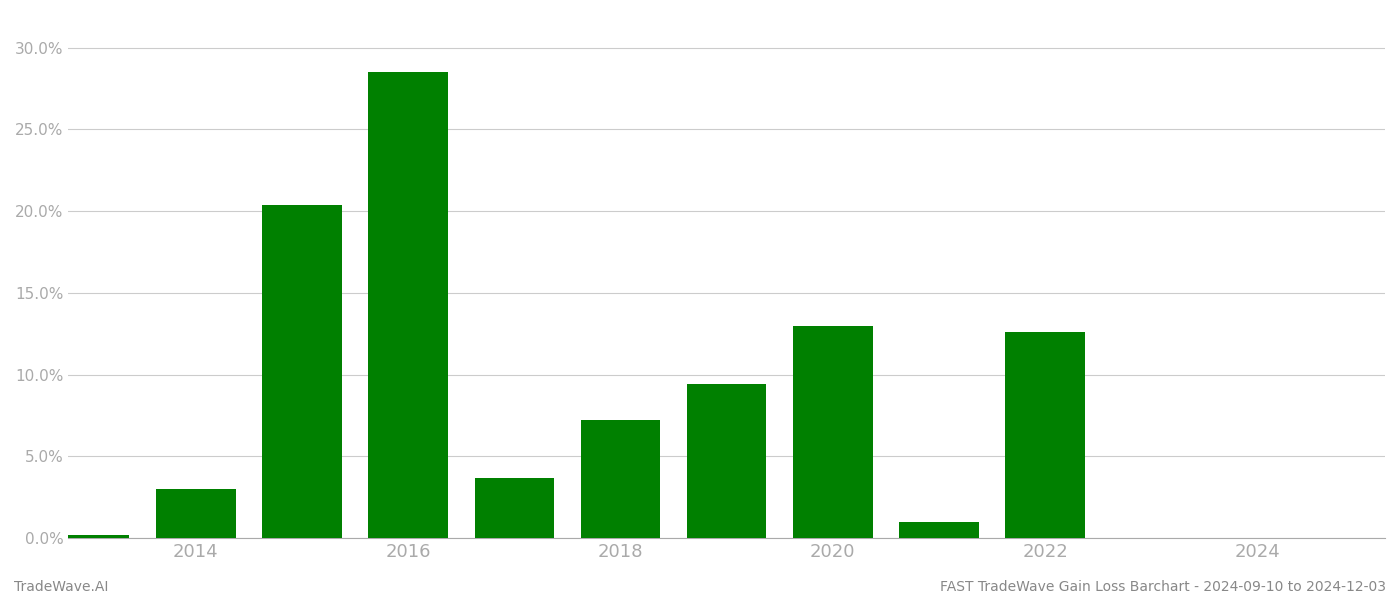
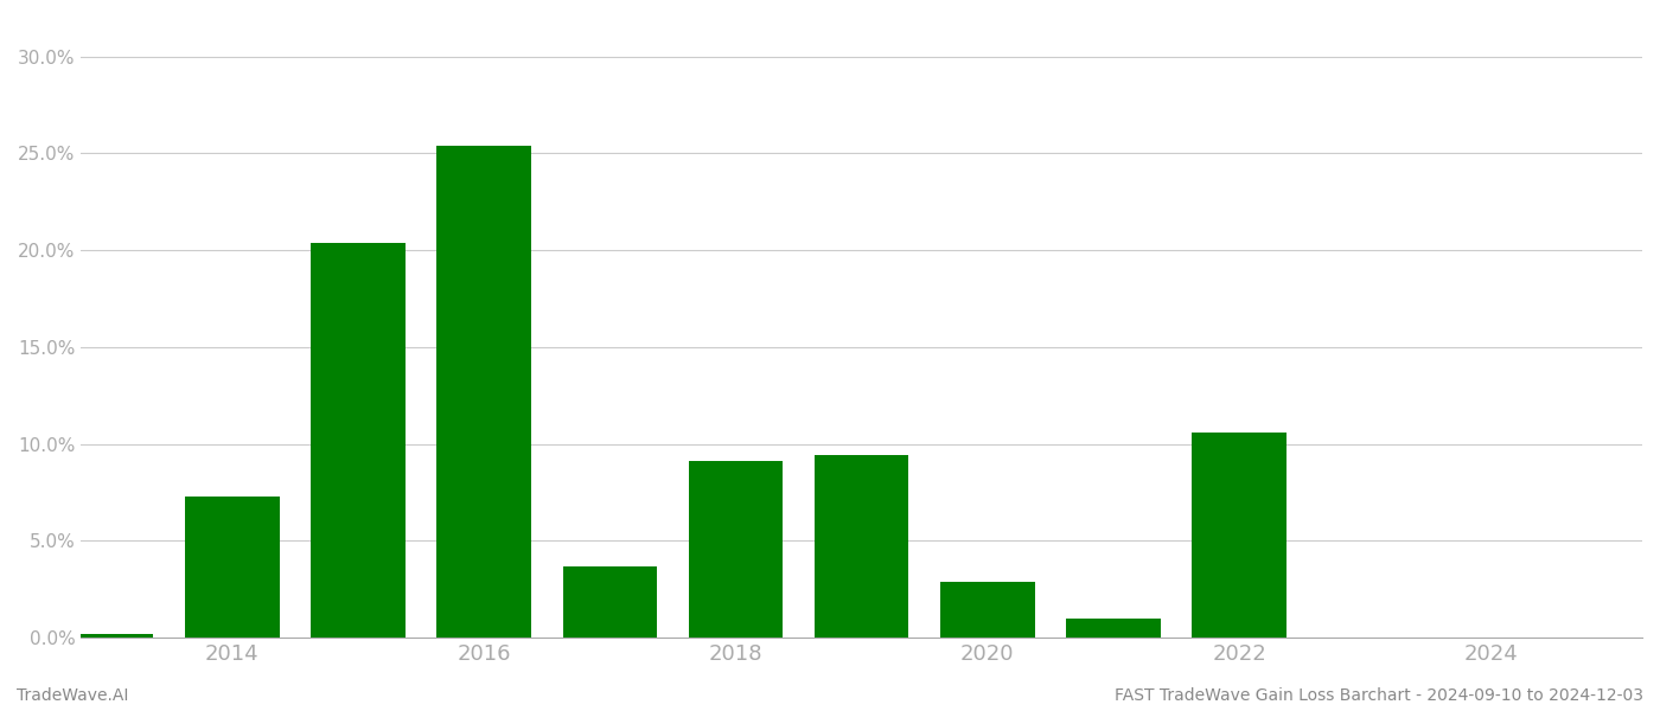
2014: 3.0% -> 7.3%
2016: 28.5% -> 25.4%
2018: 7.2% -> 9.1%
2020: 13.0% -> 2.9%
2022: 12.6% -> 10.6%
